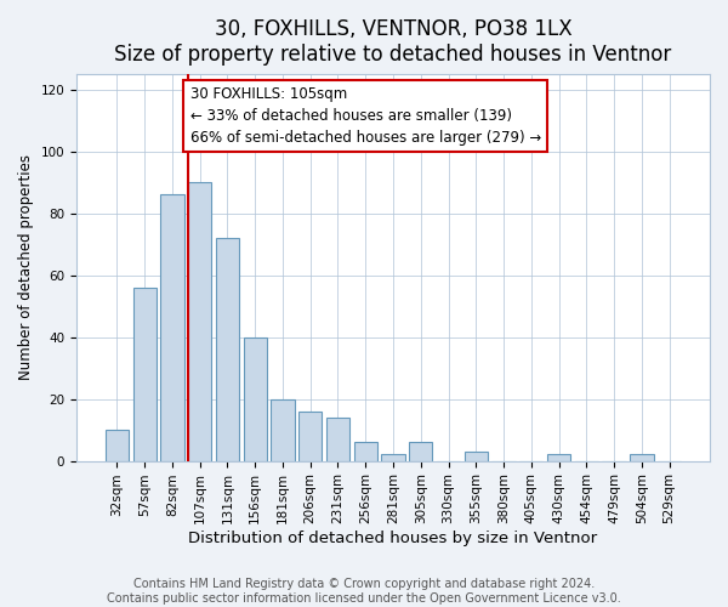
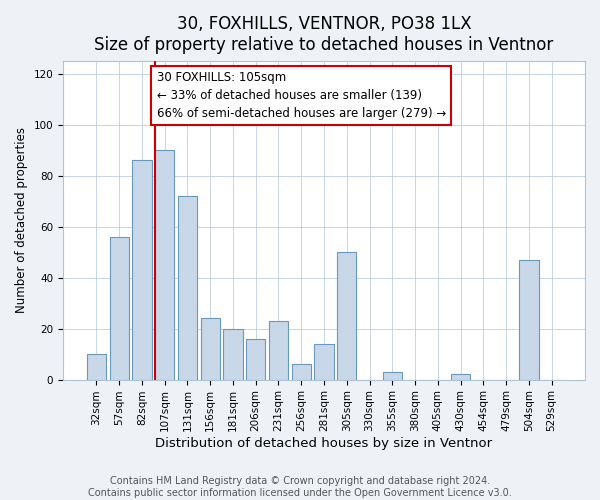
156sqm: 40 -> 24
231sqm: 14 -> 23
281sqm: 2 -> 14
305sqm: 6 -> 50
504sqm: 2 -> 47
